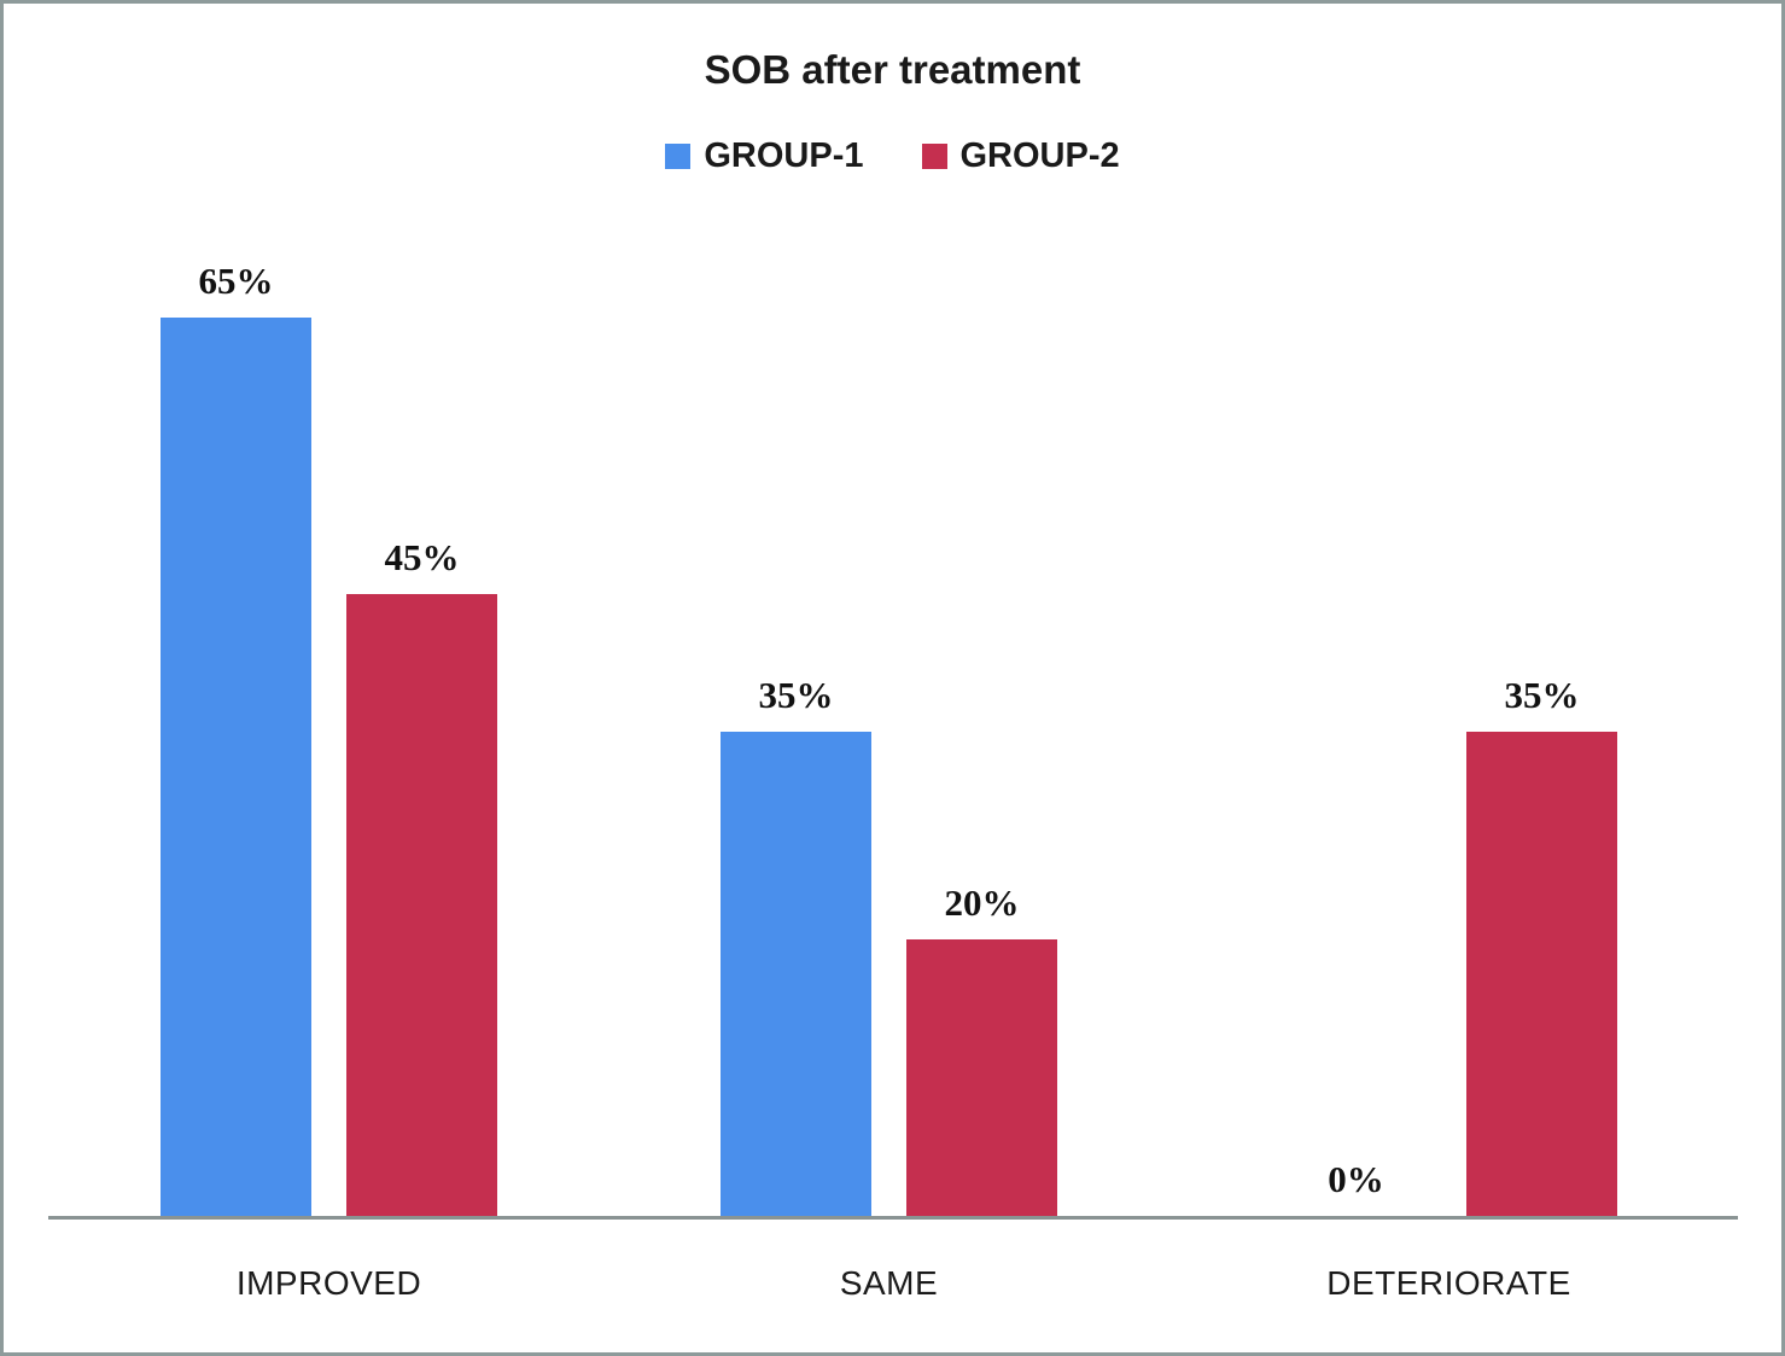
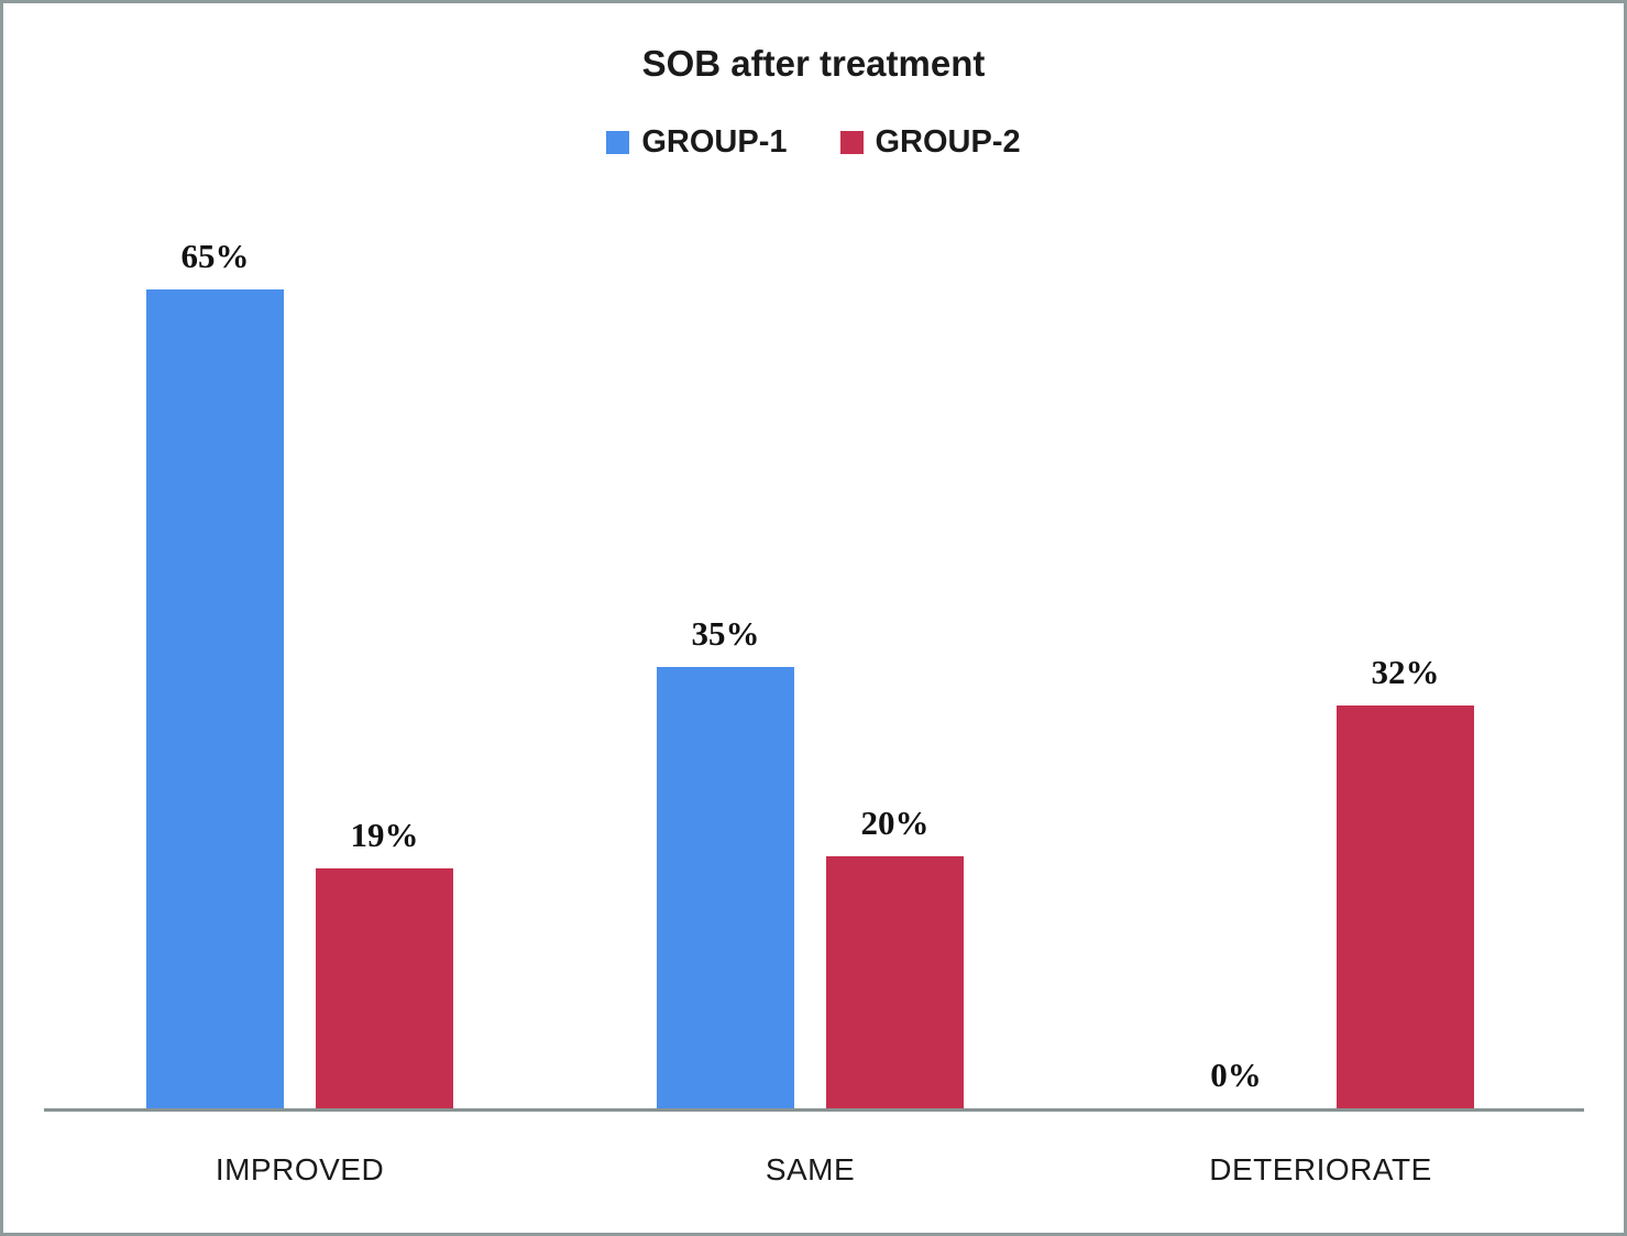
GROUP-2/IMPROVED: 45% -> 19%
GROUP-2/DETERIORATE: 35% -> 32%
